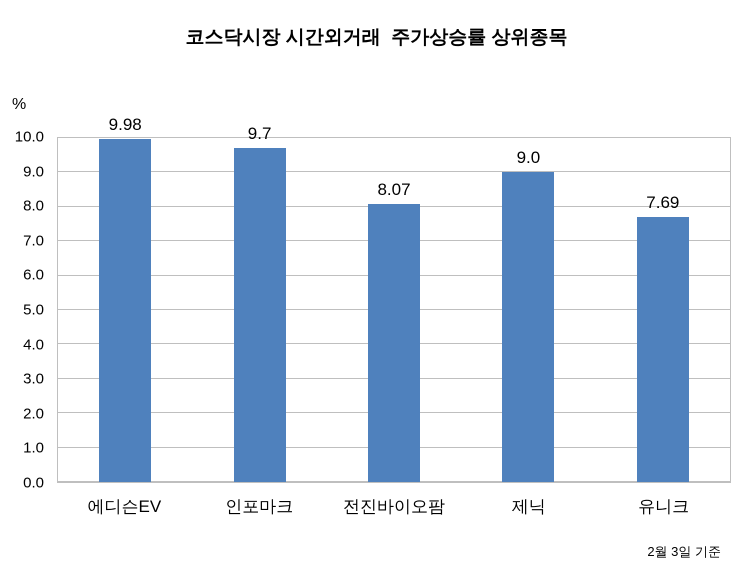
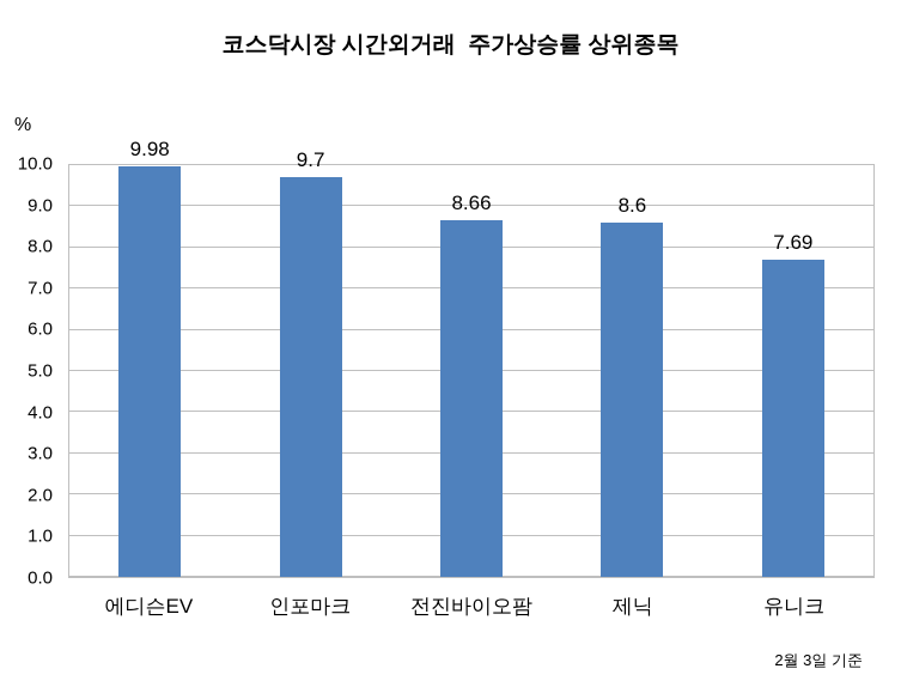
전진바이오팜: 8.07 -> 8.66
제닉: 9.0 -> 8.6
